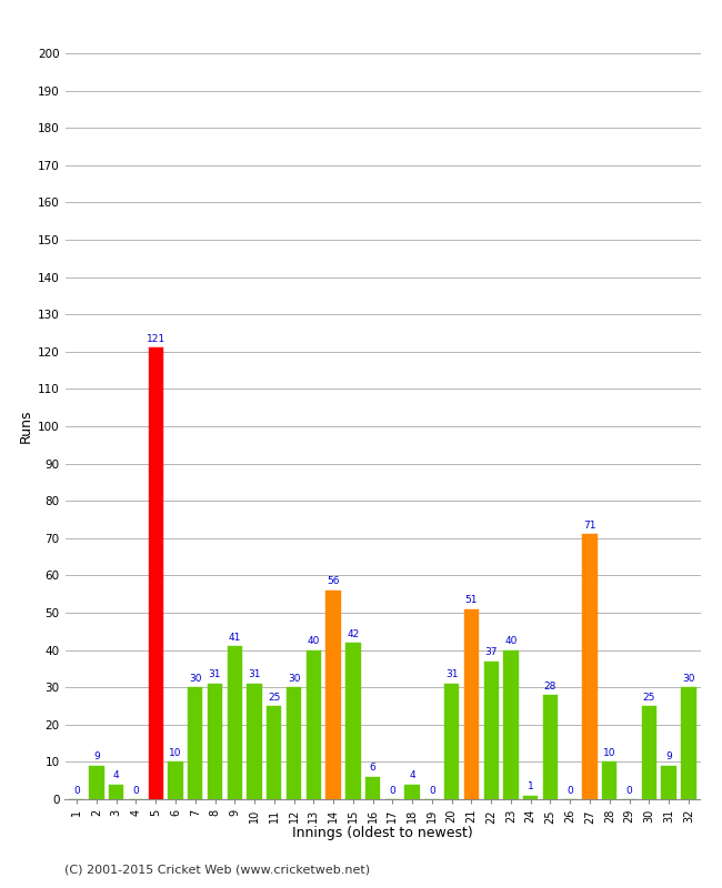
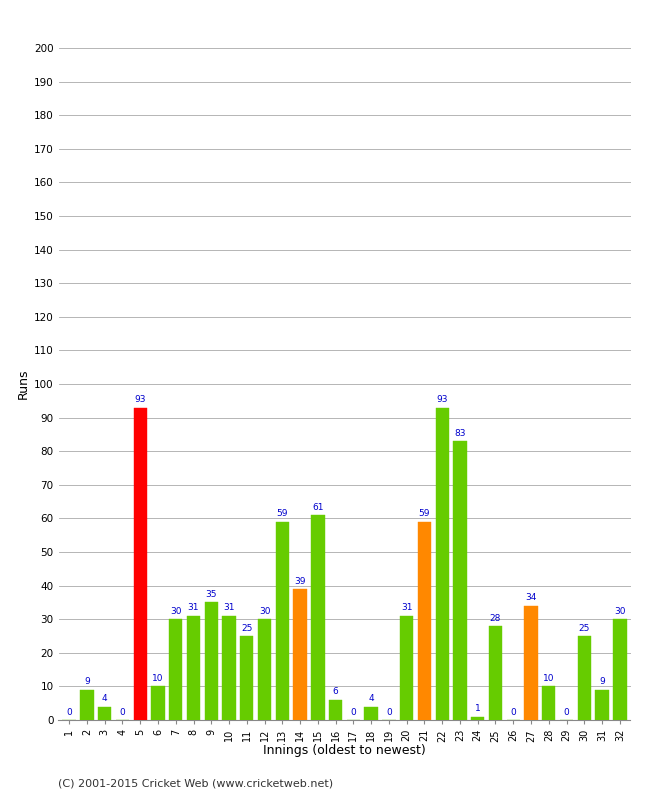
5: 121 -> 93
9: 41 -> 35
13: 40 -> 59
14: 56 -> 39
15: 42 -> 61
21: 51 -> 59
22: 37 -> 93
23: 40 -> 83
27: 71 -> 34
